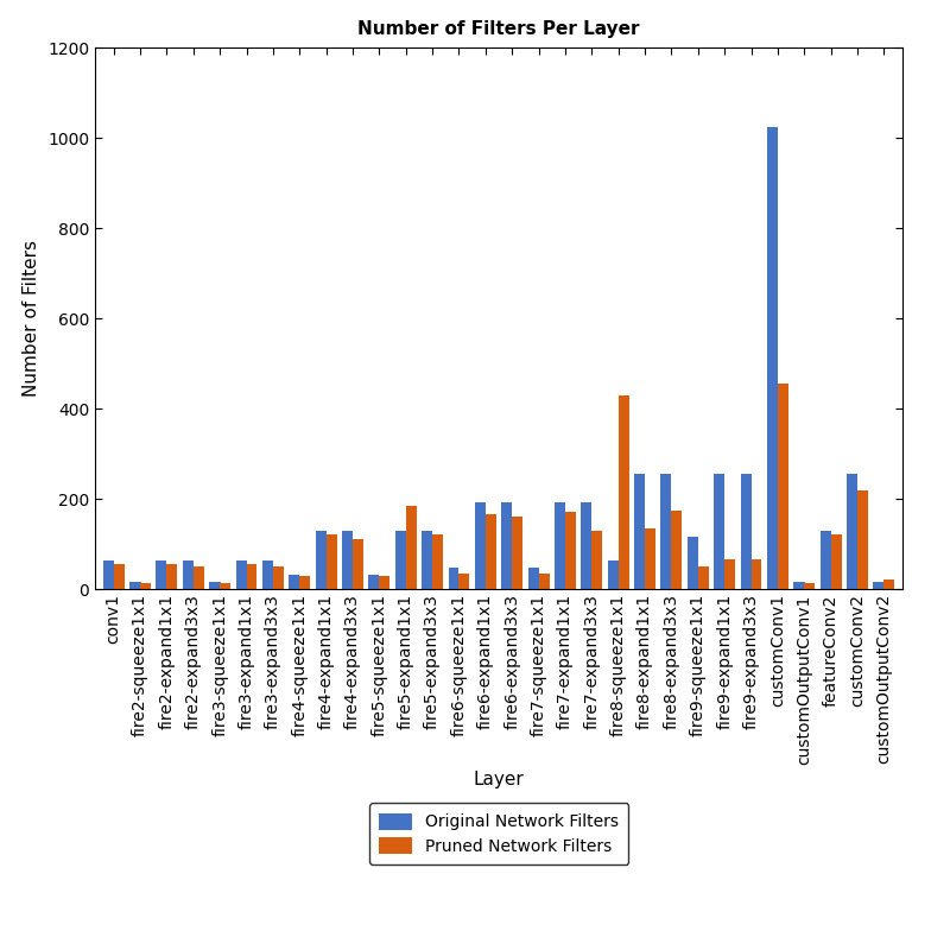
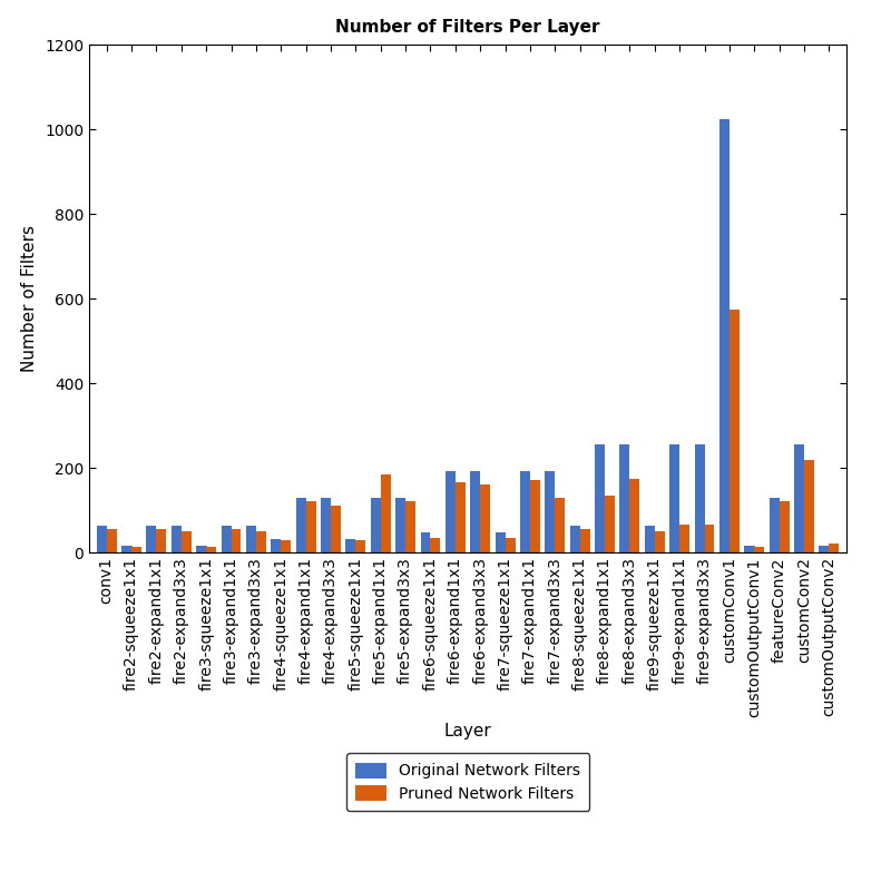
Pruned Network Filters/fire8-squeeze1x1: 430 -> 55
Original Network Filters/fire9-squeeze1x1: 115 -> 64
Pruned Network Filters/customConv1: 455 -> 575
